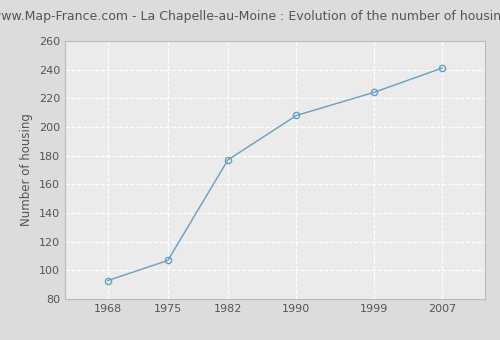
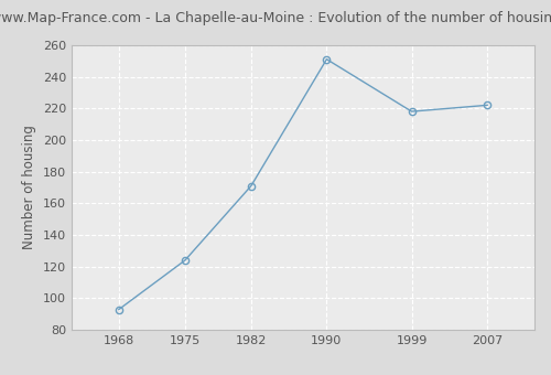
1975: 107 -> 124
1982: 177 -> 171
1990: 208 -> 251
1999: 224 -> 218
2007: 241 -> 222
